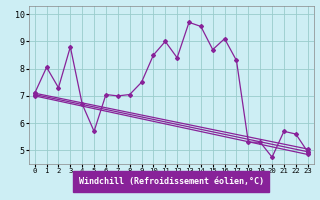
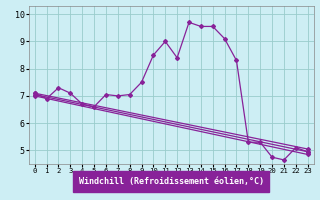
1: 8.05 -> 6.90
3: 8.80 -> 7.10
5: 5.70 -> 6.60
15: 8.70 -> 9.55
21: 5.70 -> 4.65
22: 5.60 -> 5.10
